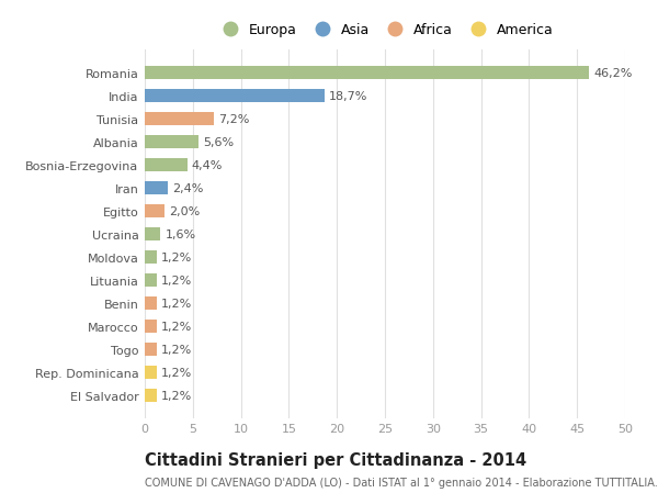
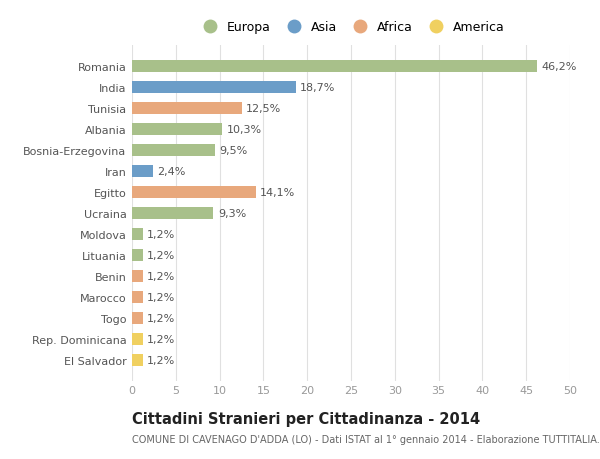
Tunisia: 7,2% -> 12,5%
Albania: 5,6% -> 10,3%
Bosnia-Erzegovina: 4,4% -> 9,5%
Egitto: 2,0% -> 14,1%
Ucraina: 1,6% -> 9,3%
